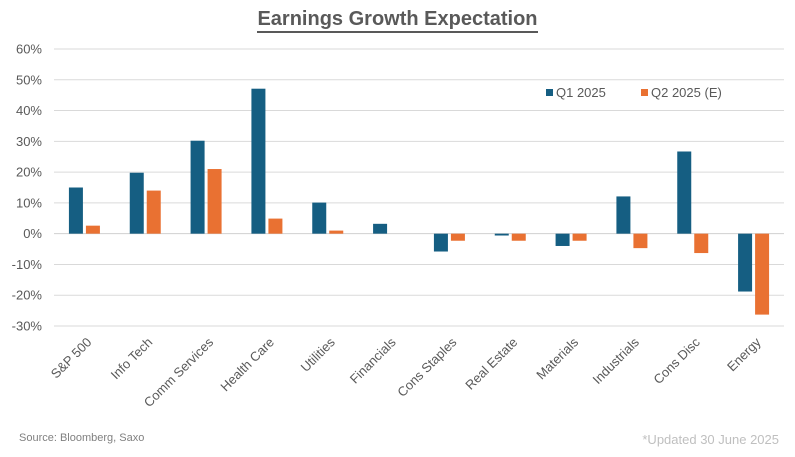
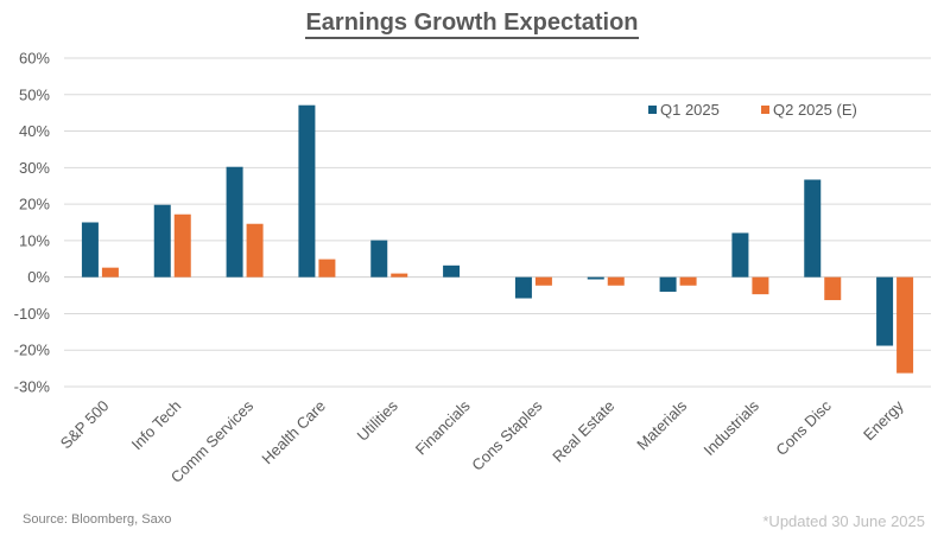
Q2 2025 (E)/Info Tech: 14% -> 17%
Q2 2025 (E)/Comm Services: 21% -> 15%
